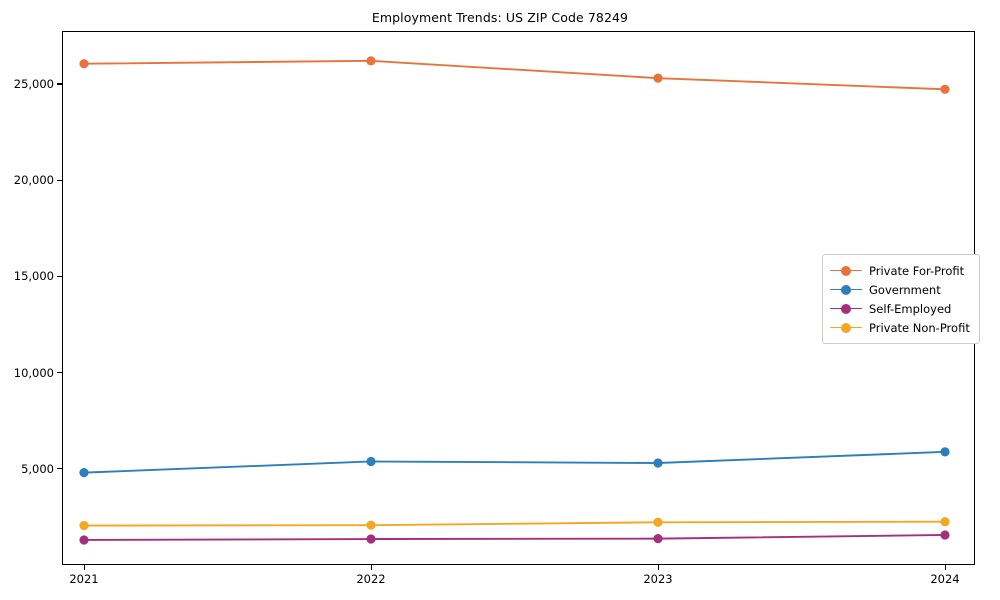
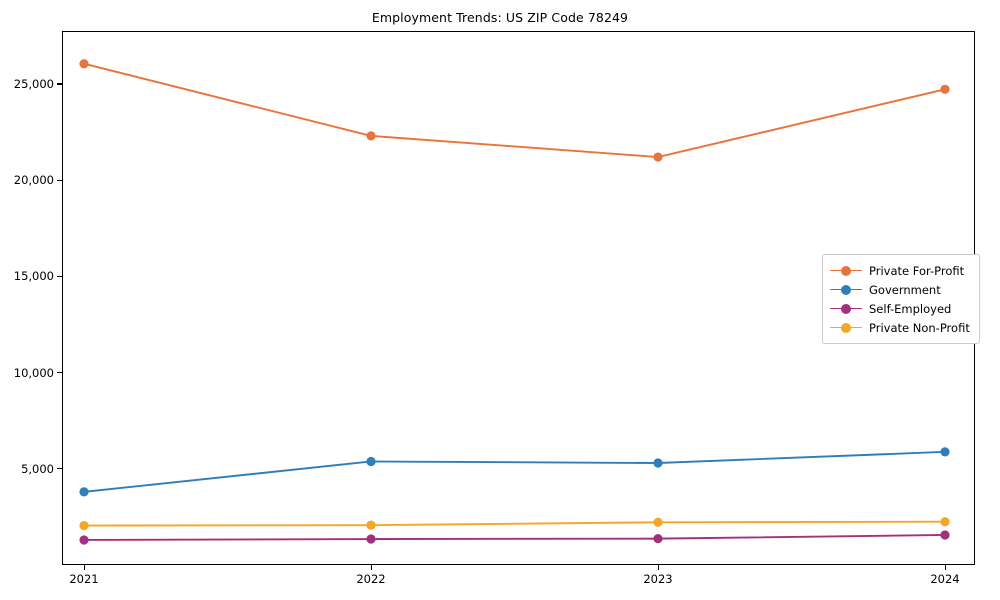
Government/2021: 4800 -> 3800
Private For-Profit/2022: 26200 -> 22300
Private For-Profit/2023: 25300 -> 21200
